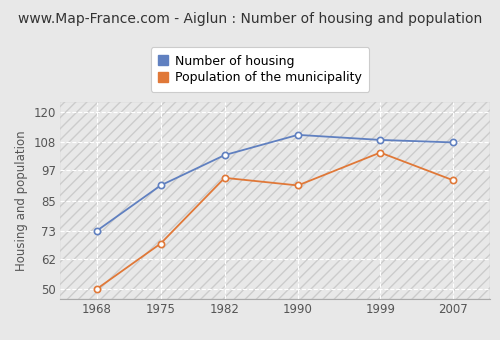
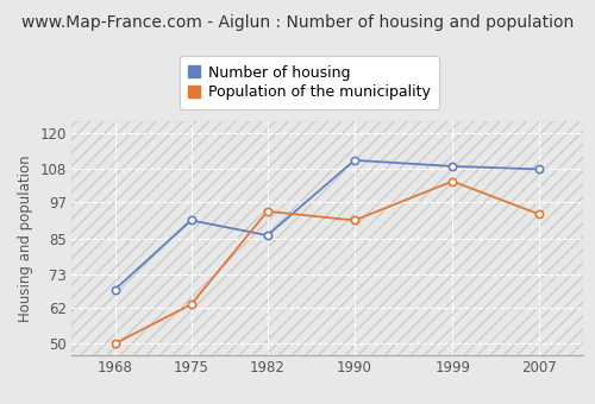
Number of housing/1968: 73 -> 68
Population of the municipality/1975: 68 -> 63
Number of housing/1982: 103 -> 86
